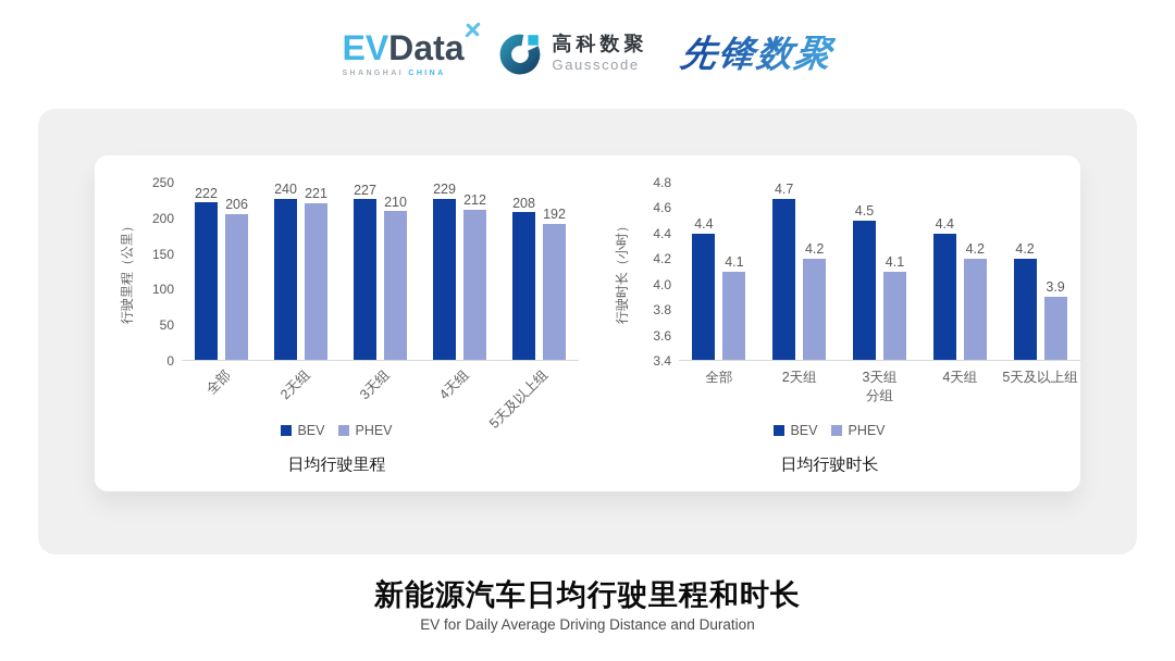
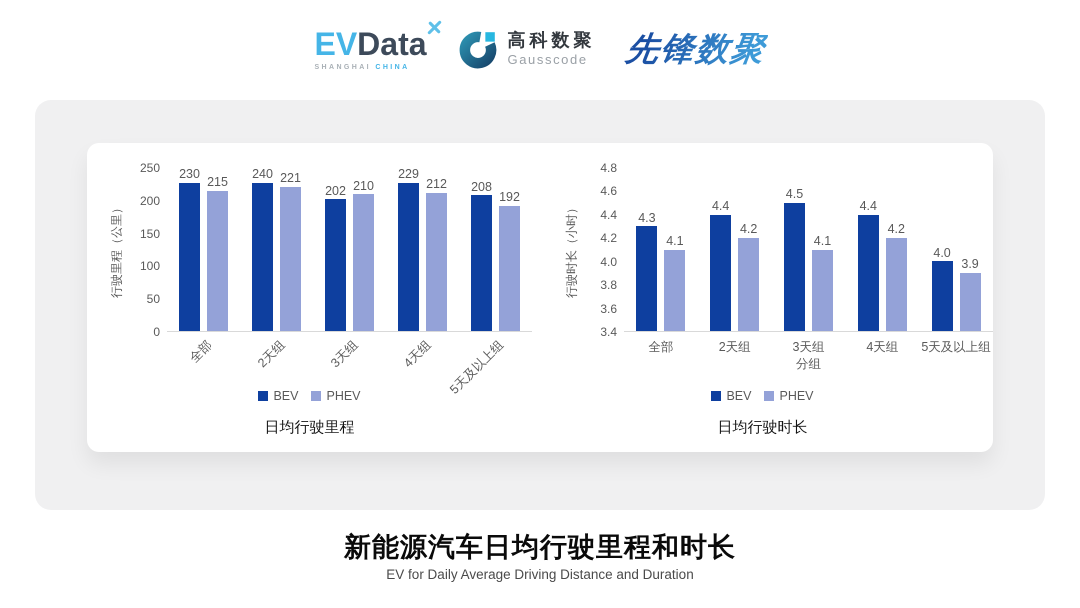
日均行驶里程/BEV/全部: 222 -> 230
日均行驶里程/PHEV/全部: 206 -> 215
日均行驶里程/BEV/3天组: 227 -> 202
日均行驶时长/BEV/全部: 4.4 -> 4.3
日均行驶时长/BEV/2天组: 4.7 -> 4.4
日均行驶时长/BEV/5天及以上组: 4.2 -> 4.0
